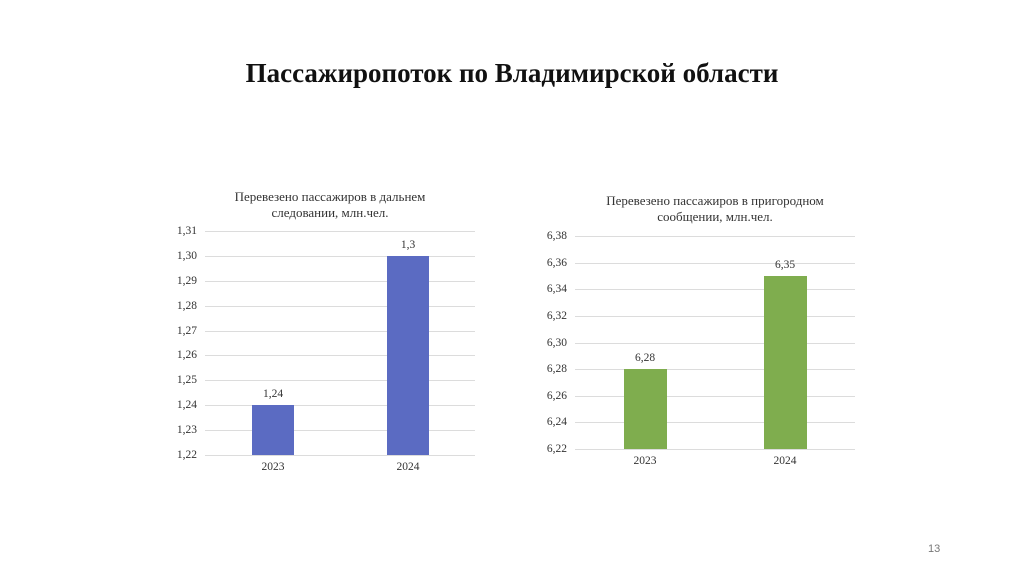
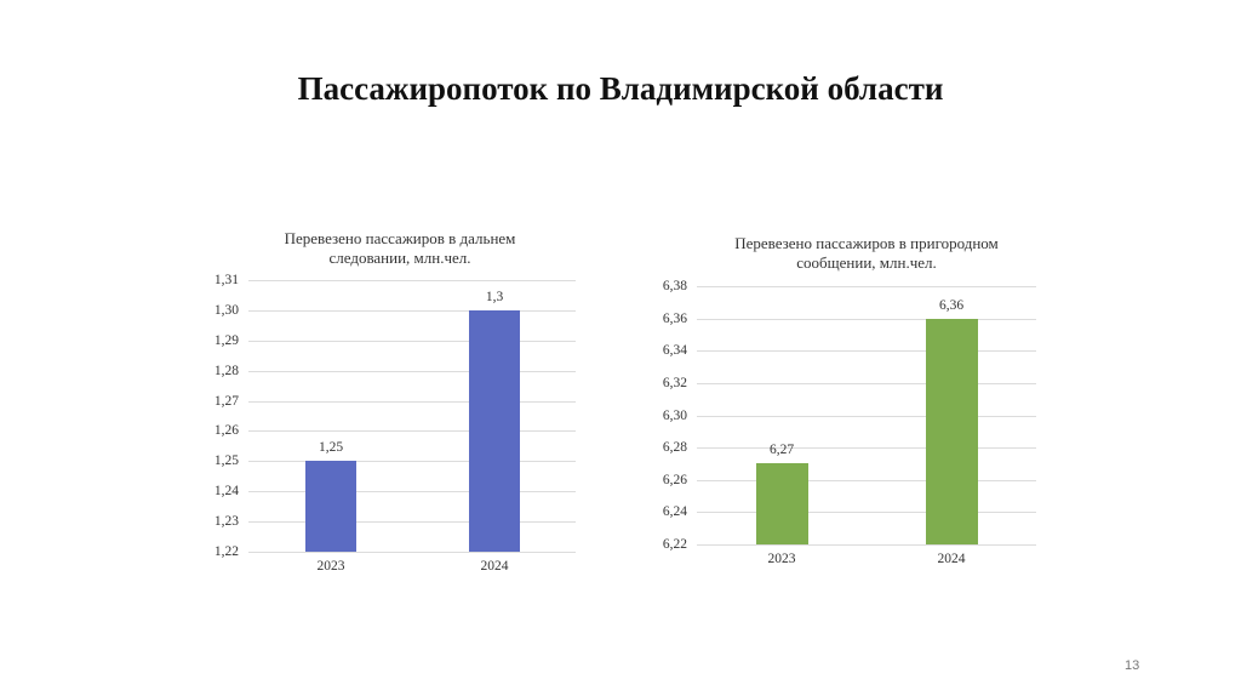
Перевезено пассажиров в дальнем следовании, млн.чел./2023: 1,24 -> 1,25
Перевезено пассажиров в пригородном сообщении, млн.чел./2023: 6,28 -> 6,27
Перевезено пассажиров в пригородном сообщении, млн.чел./2024: 6,35 -> 6,36
